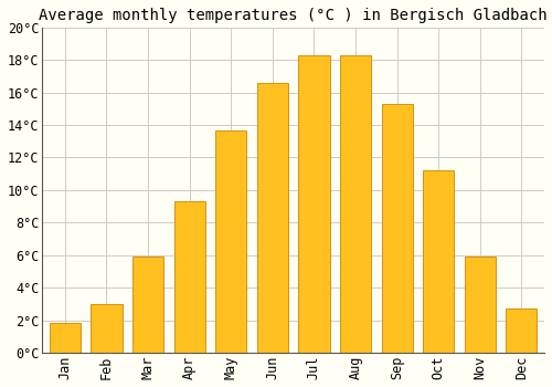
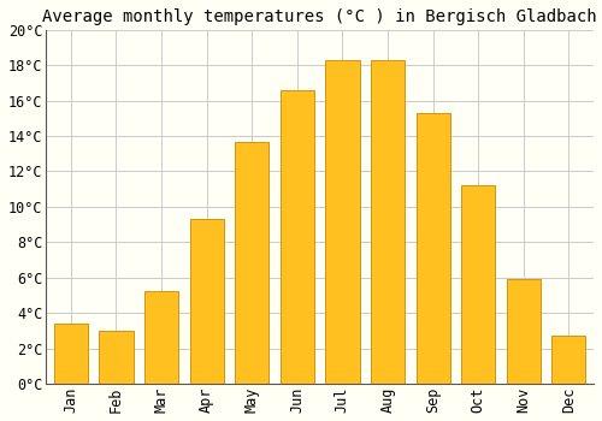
Jan: 1.8°C -> 3.4°C
Mar: 5.9°C -> 5.2°C
